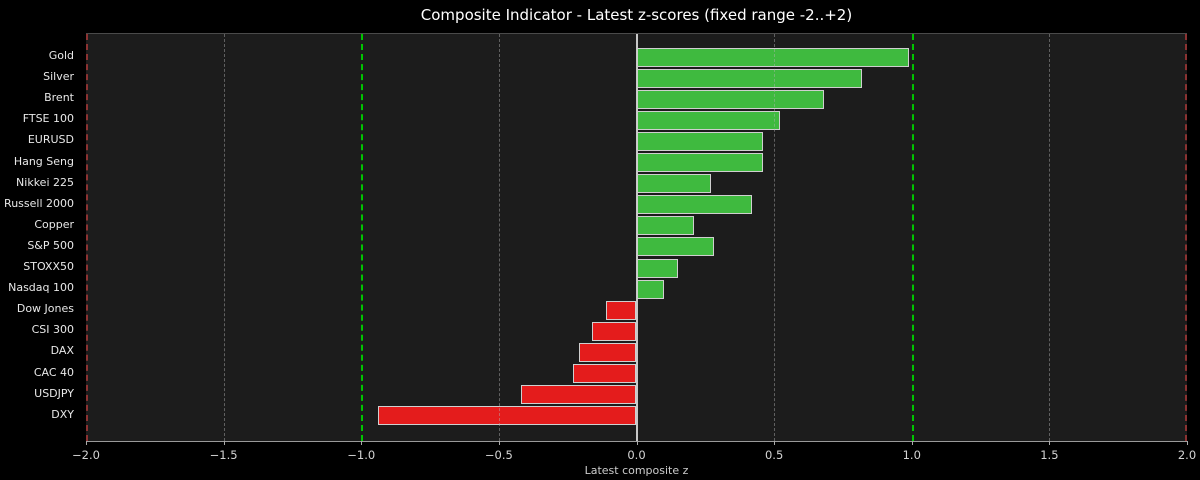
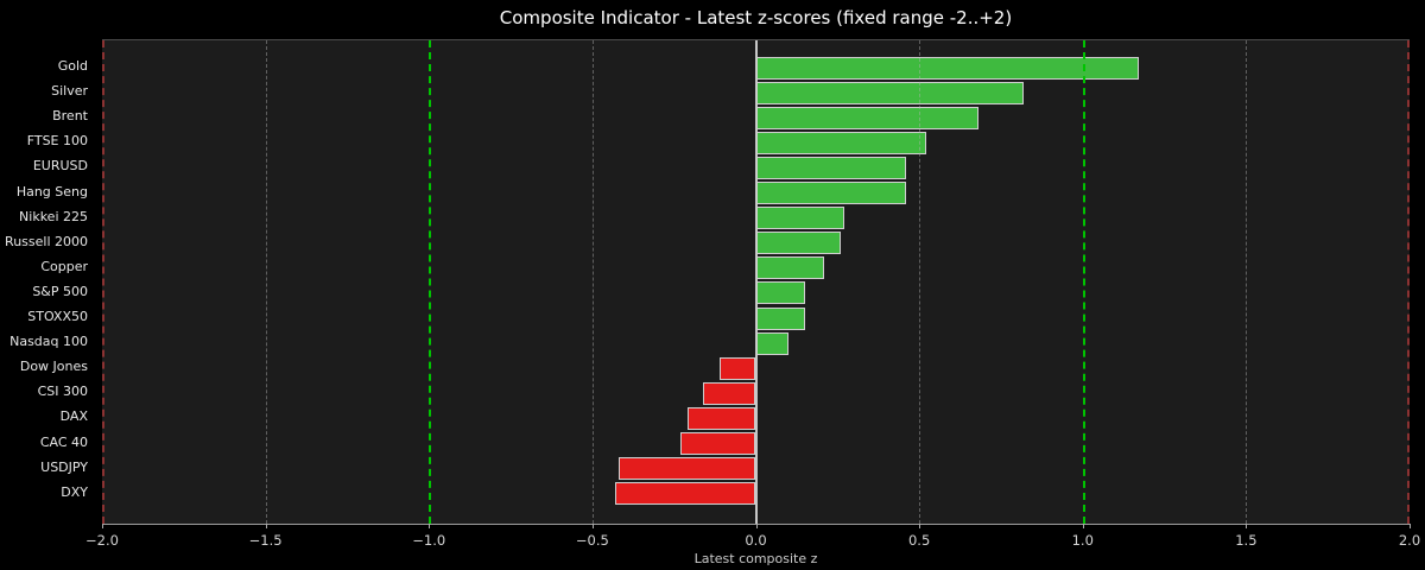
Gold: 0.99 -> 1.17
Russell 2000: 0.42 -> 0.26
S&P 500: 0.28 -> 0.15
DXY: -0.94 -> -0.43
